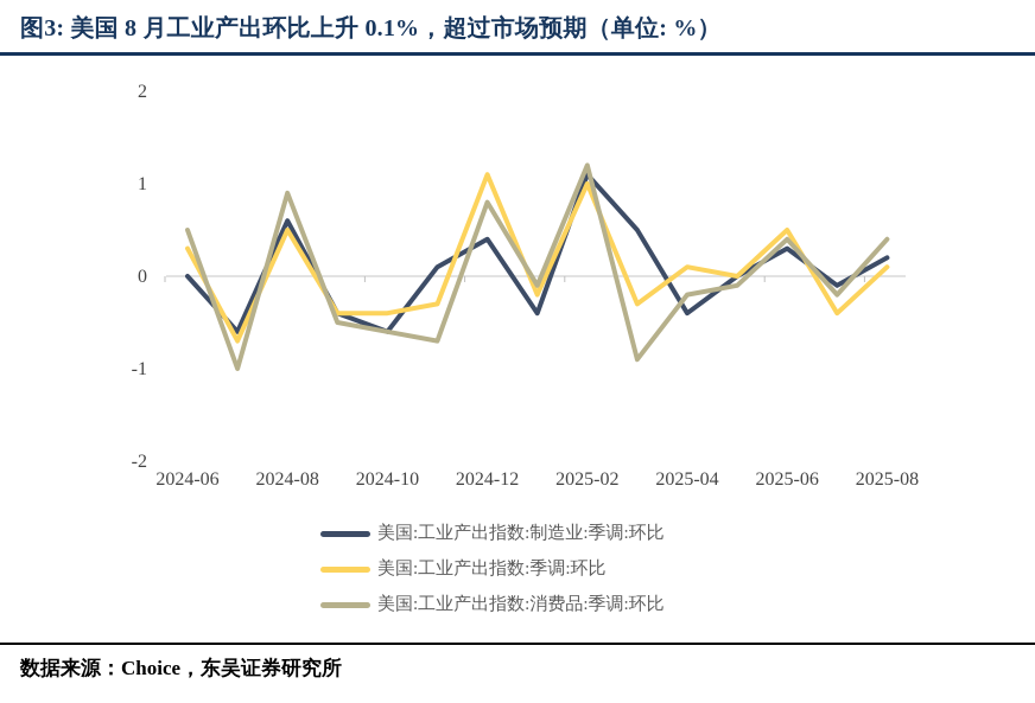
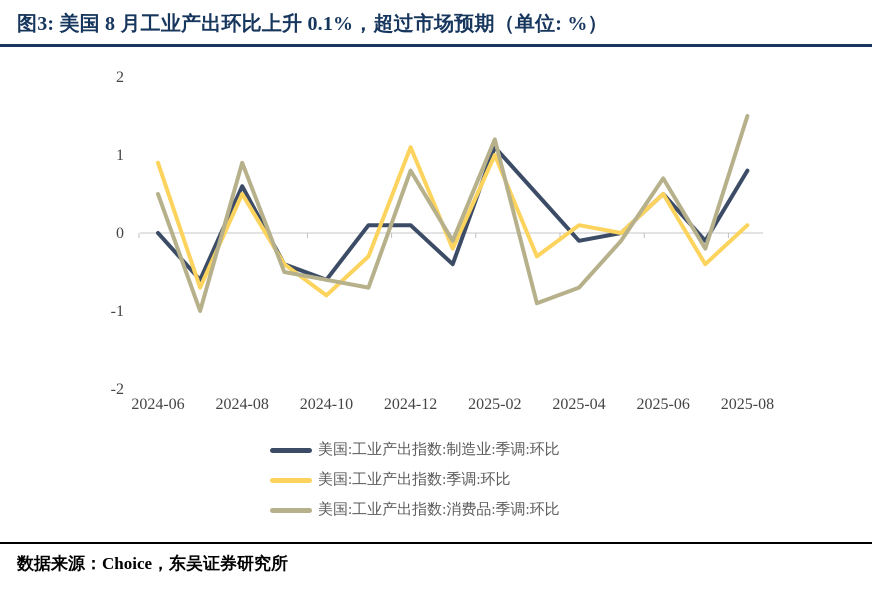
美国:工业产出指数:季调:环比/2024-06: 0.3 -> 0.9
美国:工业产出指数:季调:环比/2024-10: -0.4 -> -0.8
美国:工业产出指数:制造业:季调:环比/2024-12: 0.4 -> 0.1
美国:工业产出指数:制造业:季调:环比/2025-04: -0.4 -> -0.1
美国:工业产出指数:消费品:季调:环比/2025-04: -0.2 -> -0.7
美国:工业产出指数:制造业:季调:环比/2025-06: 0.3 -> 0.5
美国:工业产出指数:消费品:季调:环比/2025-06: 0.4 -> 0.7
美国:工业产出指数:制造业:季调:环比/2025-08: 0.2 -> 0.8
美国:工业产出指数:消费品:季调:环比/2025-08: 0.4 -> 1.5
